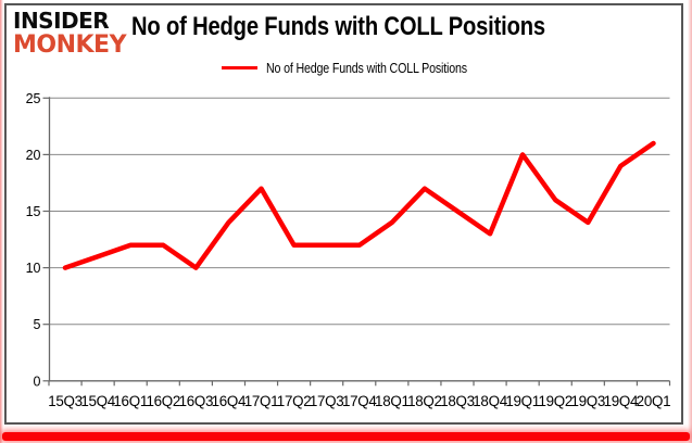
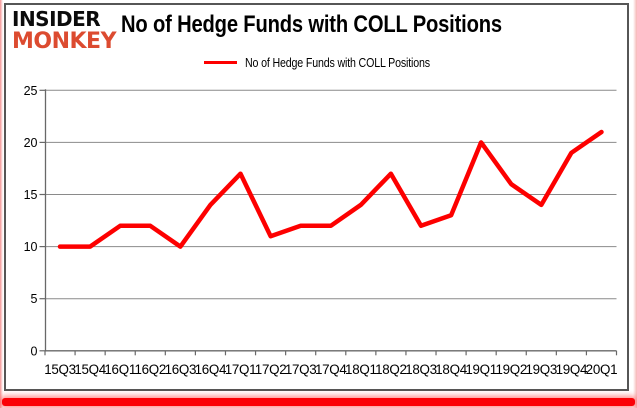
15Q4: 11 -> 10
17Q2: 12 -> 11
18Q3: 15 -> 12
